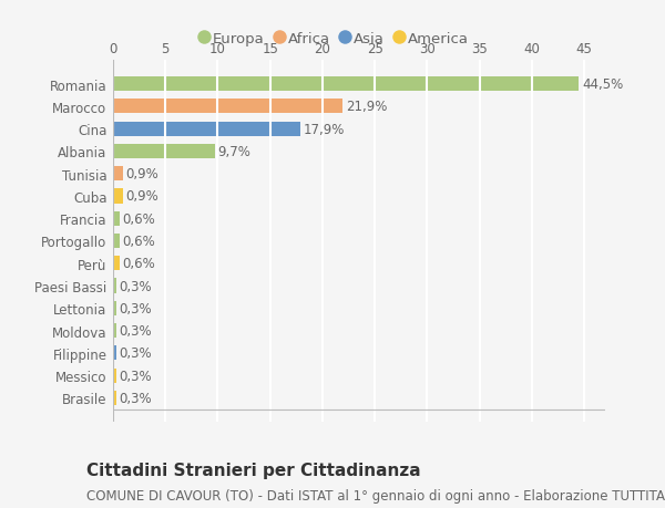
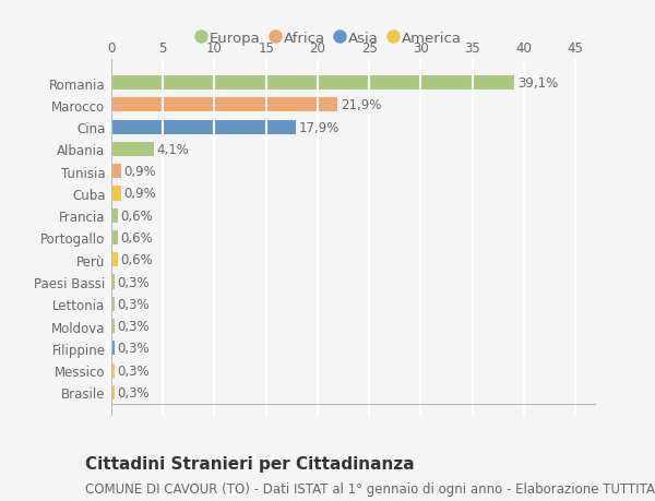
Romania: 44,5% -> 39,1%
Albania: 9,7% -> 4,1%
